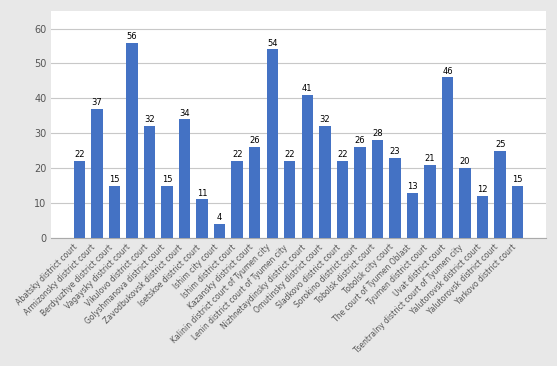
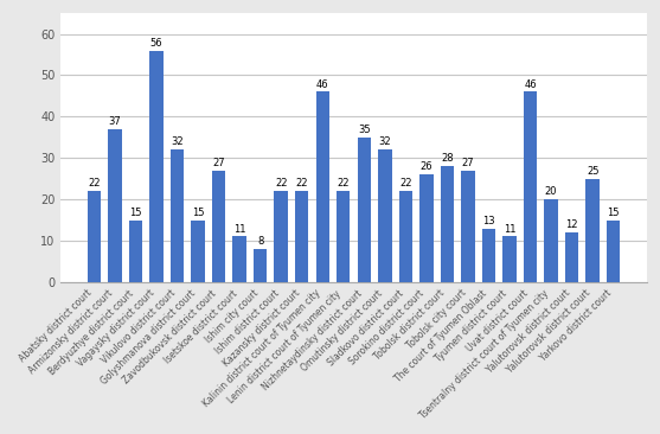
Zavodbukovsk district court: 34 -> 27
Ishim city court: 4 -> 8
Kazansky district court: 26 -> 22
Kalinin district court of Tyumen city: 54 -> 46
Nizhnetaydinsky district court: 41 -> 35
Tobolsk city court: 23 -> 27
Tyumen district court: 21 -> 11
